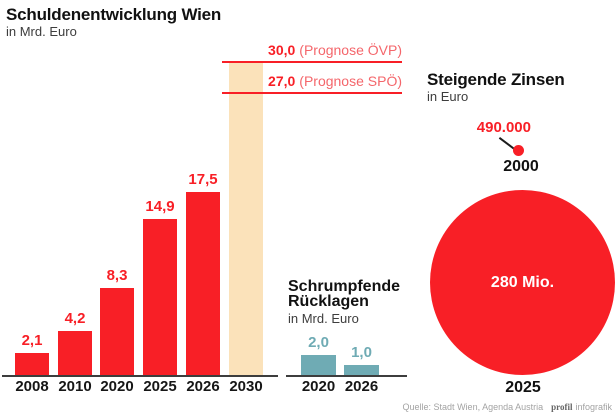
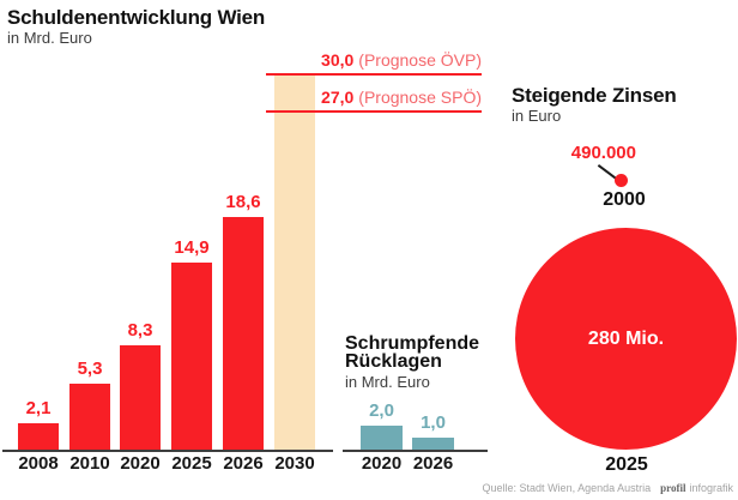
Schuldenentwicklung Wien/2010: 4,2 -> 5,3
Schuldenentwicklung Wien/2026: 17,5 -> 18,6
